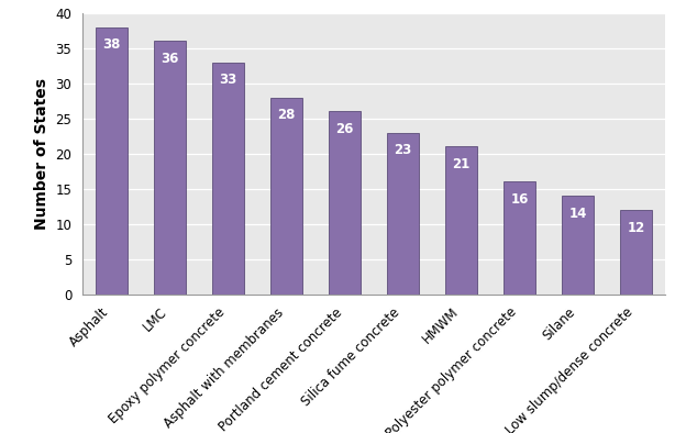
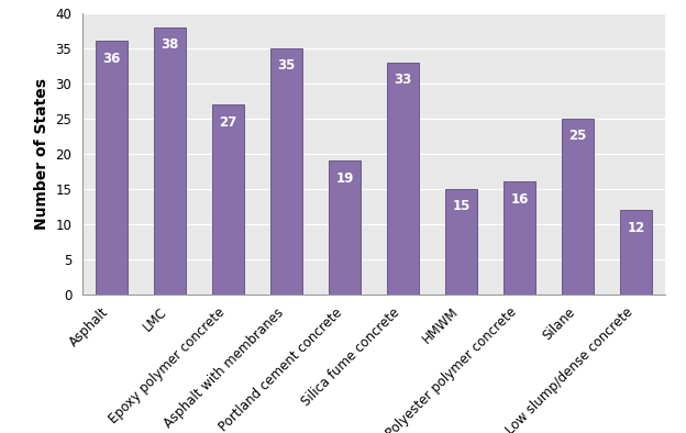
Asphalt: 38 -> 36
LMC: 36 -> 38
Epoxy polymer concrete: 33 -> 27
Asphalt with membranes: 28 -> 35
Portland cement concrete: 26 -> 19
Silica fume concrete: 23 -> 33
HMWM: 21 -> 15
Silane: 14 -> 25
